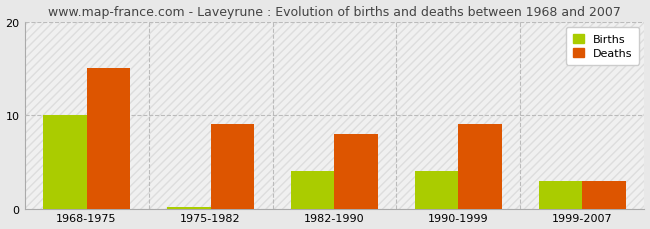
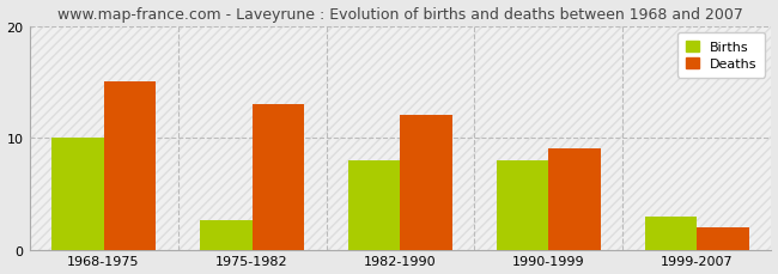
Births/1975-1982: 0.2 -> 2.6
Deaths/1975-1982: 9 -> 13
Births/1982-1990: 4.0 -> 8.0
Deaths/1982-1990: 8 -> 12
Births/1990-1999: 4.0 -> 8.0
Deaths/1999-2007: 3 -> 2
